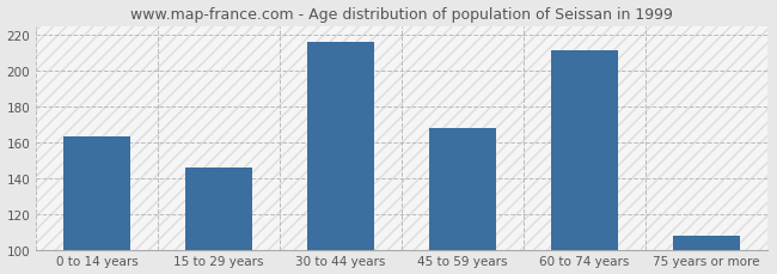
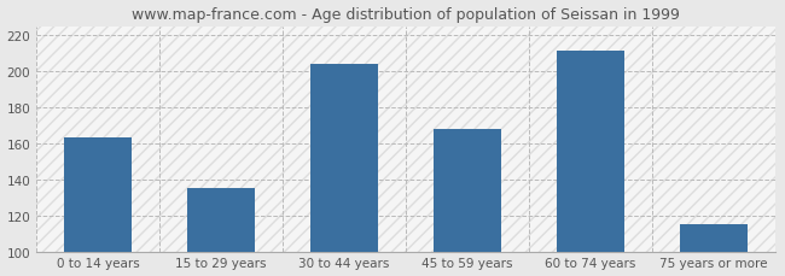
15 to 29 years: 146 -> 135
30 to 44 years: 216 -> 204
75 years or more: 108 -> 115
